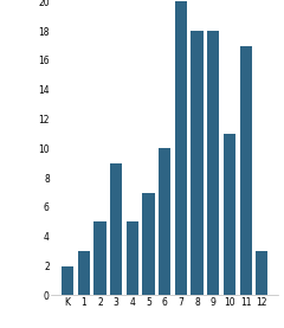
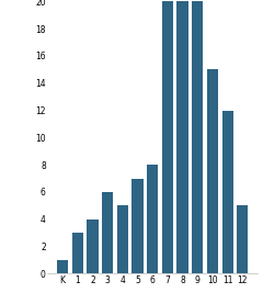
K: 2 -> 1
2: 5 -> 4
3: 9 -> 6
6: 10 -> 8
8: 18 -> 20
9: 18 -> 20
10: 11 -> 15
11: 17 -> 12
12: 3 -> 5
